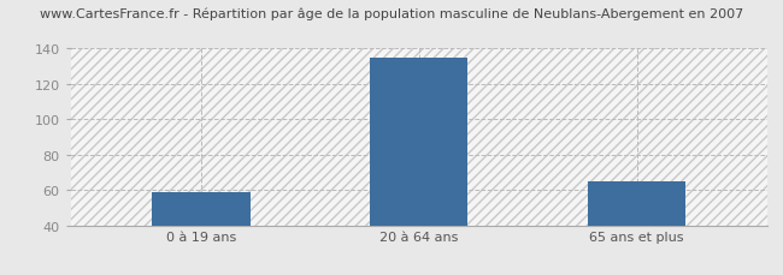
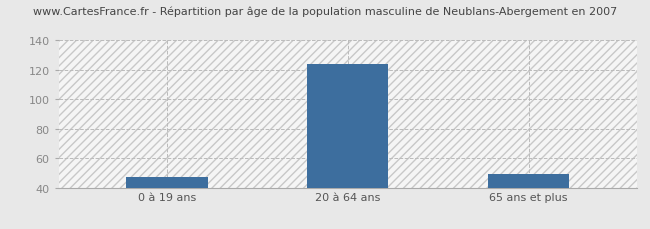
0 à 19 ans: 59 -> 47
20 à 64 ans: 135 -> 124
65 ans et plus: 65 -> 49
